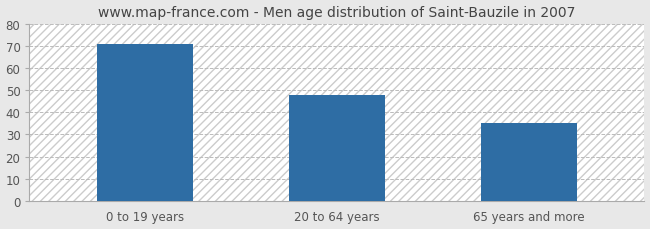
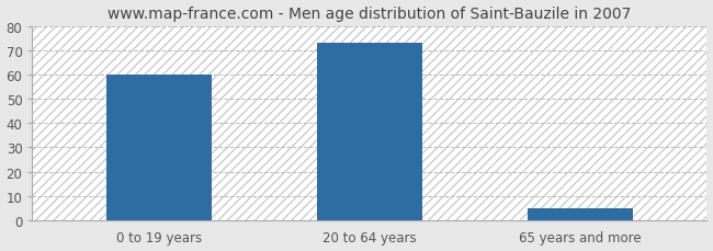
0 to 19 years: 71 -> 60
20 to 64 years: 48 -> 73
65 years and more: 35 -> 5
